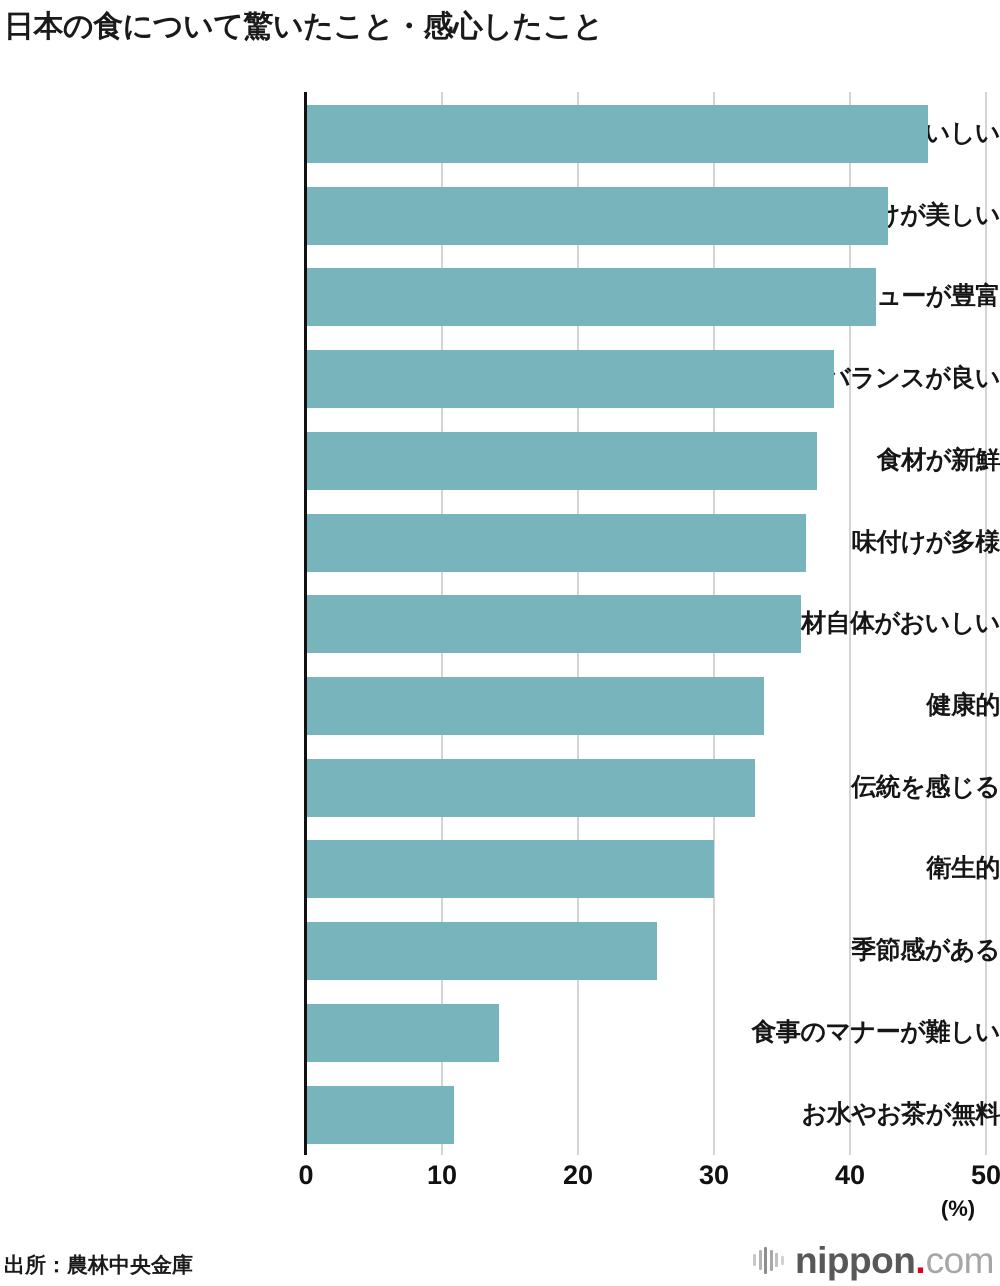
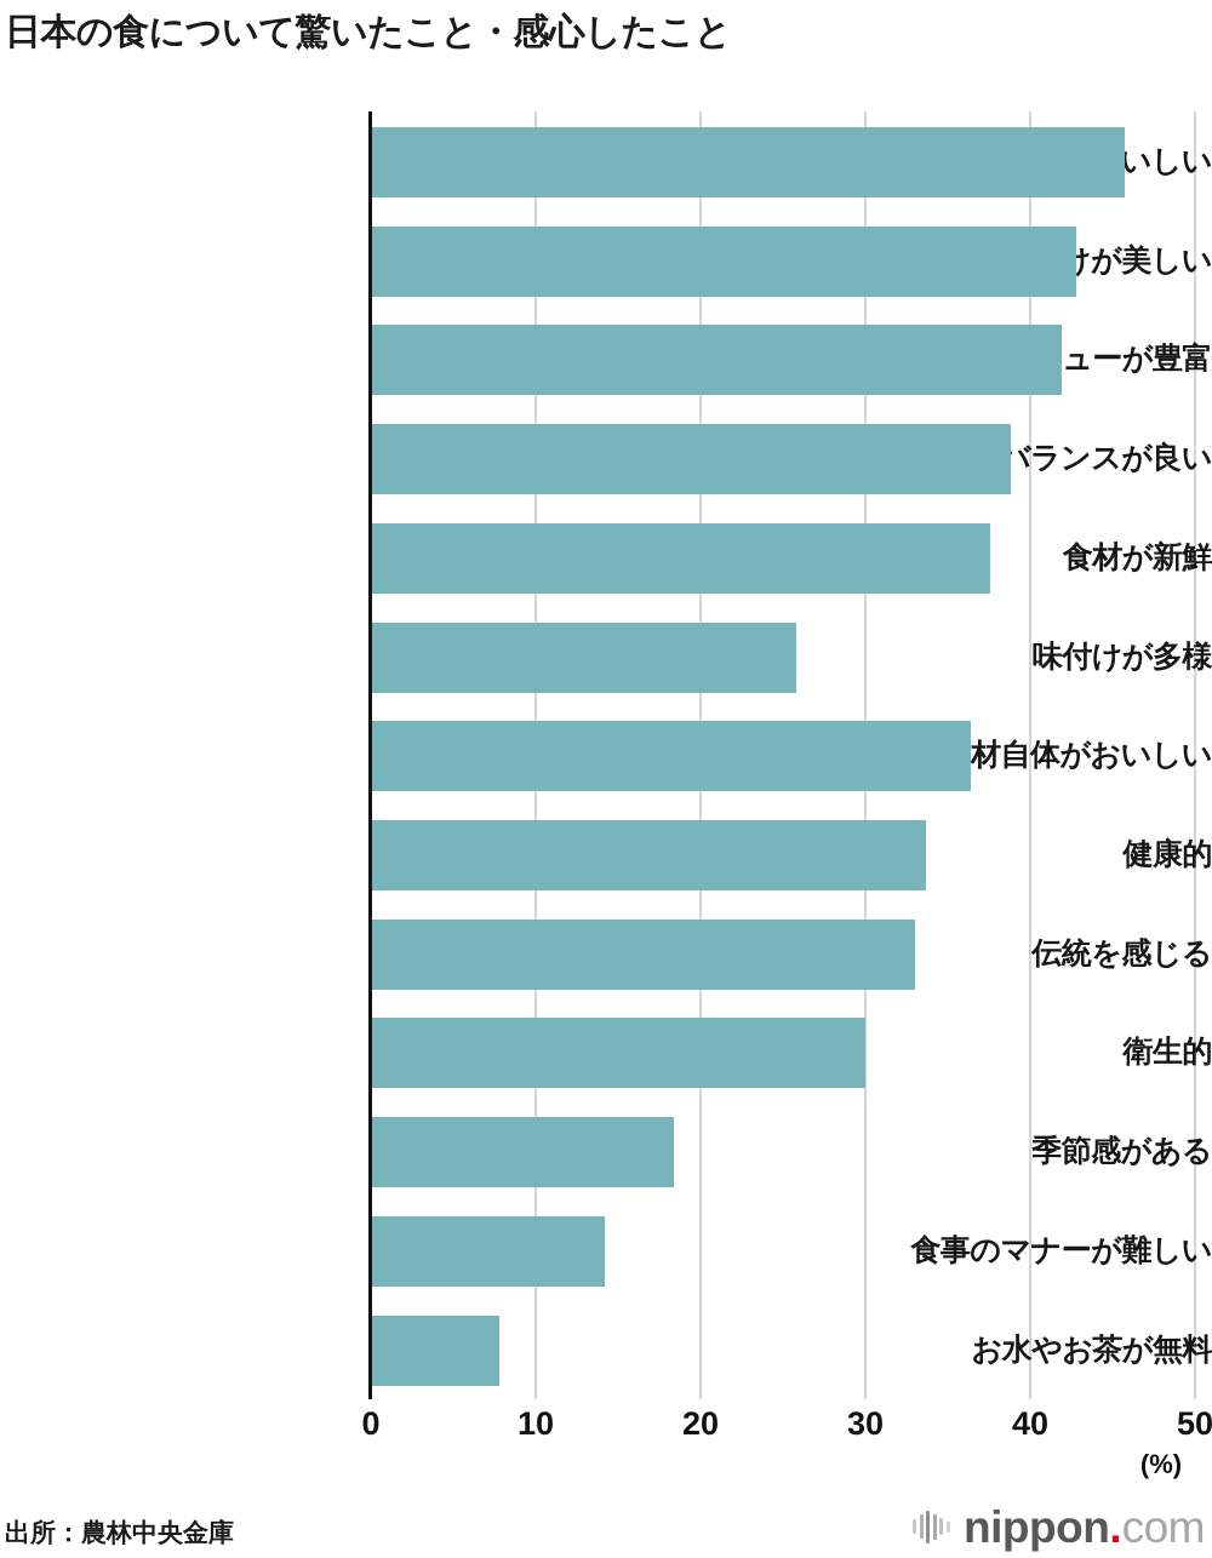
味付けが多様: 36.8 -> 25.8
季節感がある: 25.8 -> 18.4
お水やお茶が無料: 10.9 -> 7.8
